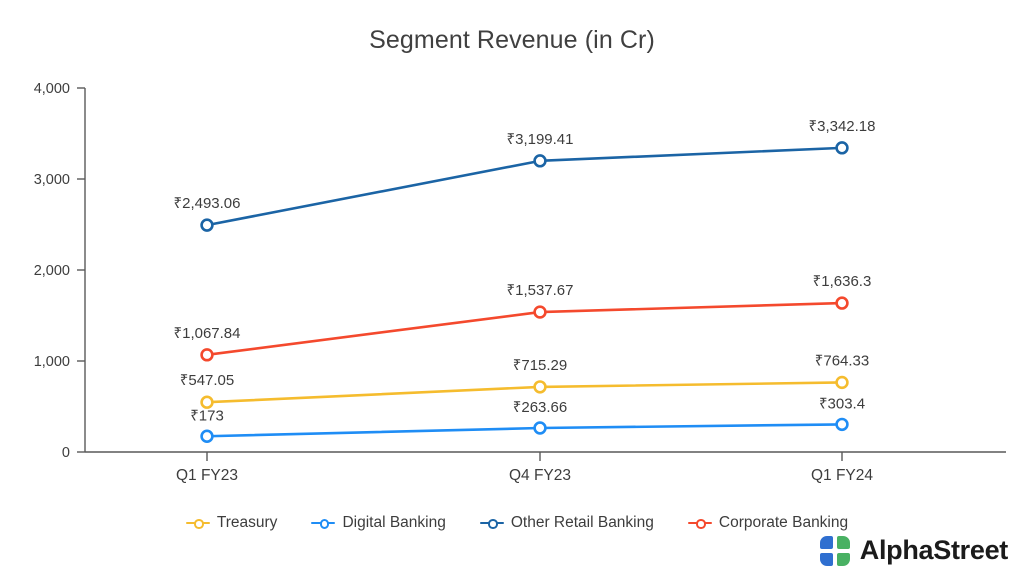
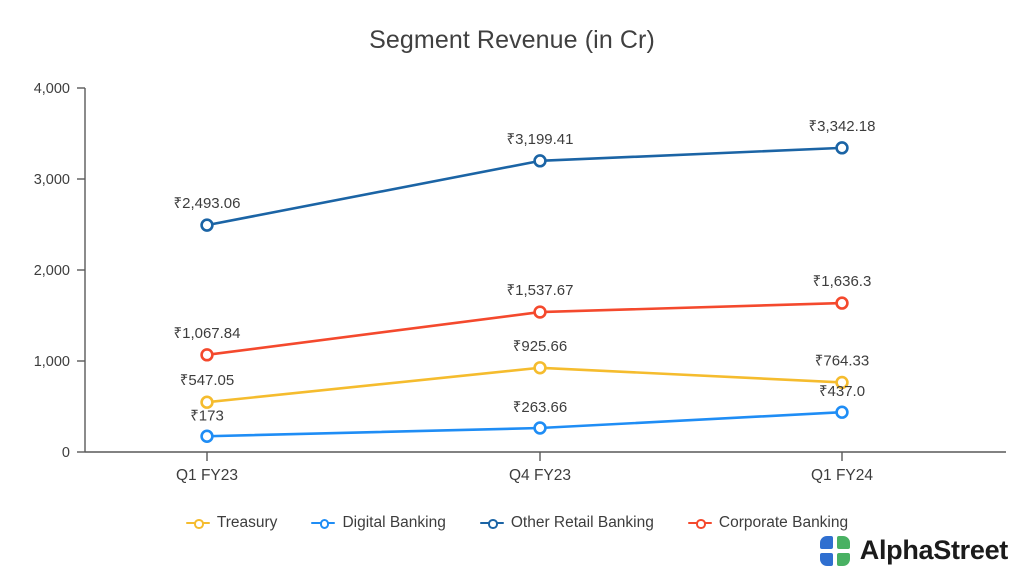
Treasury/Q4 FY23: 715.29 -> 925.66
Digital Banking/Q1 FY24: 303.4 -> 437.0
